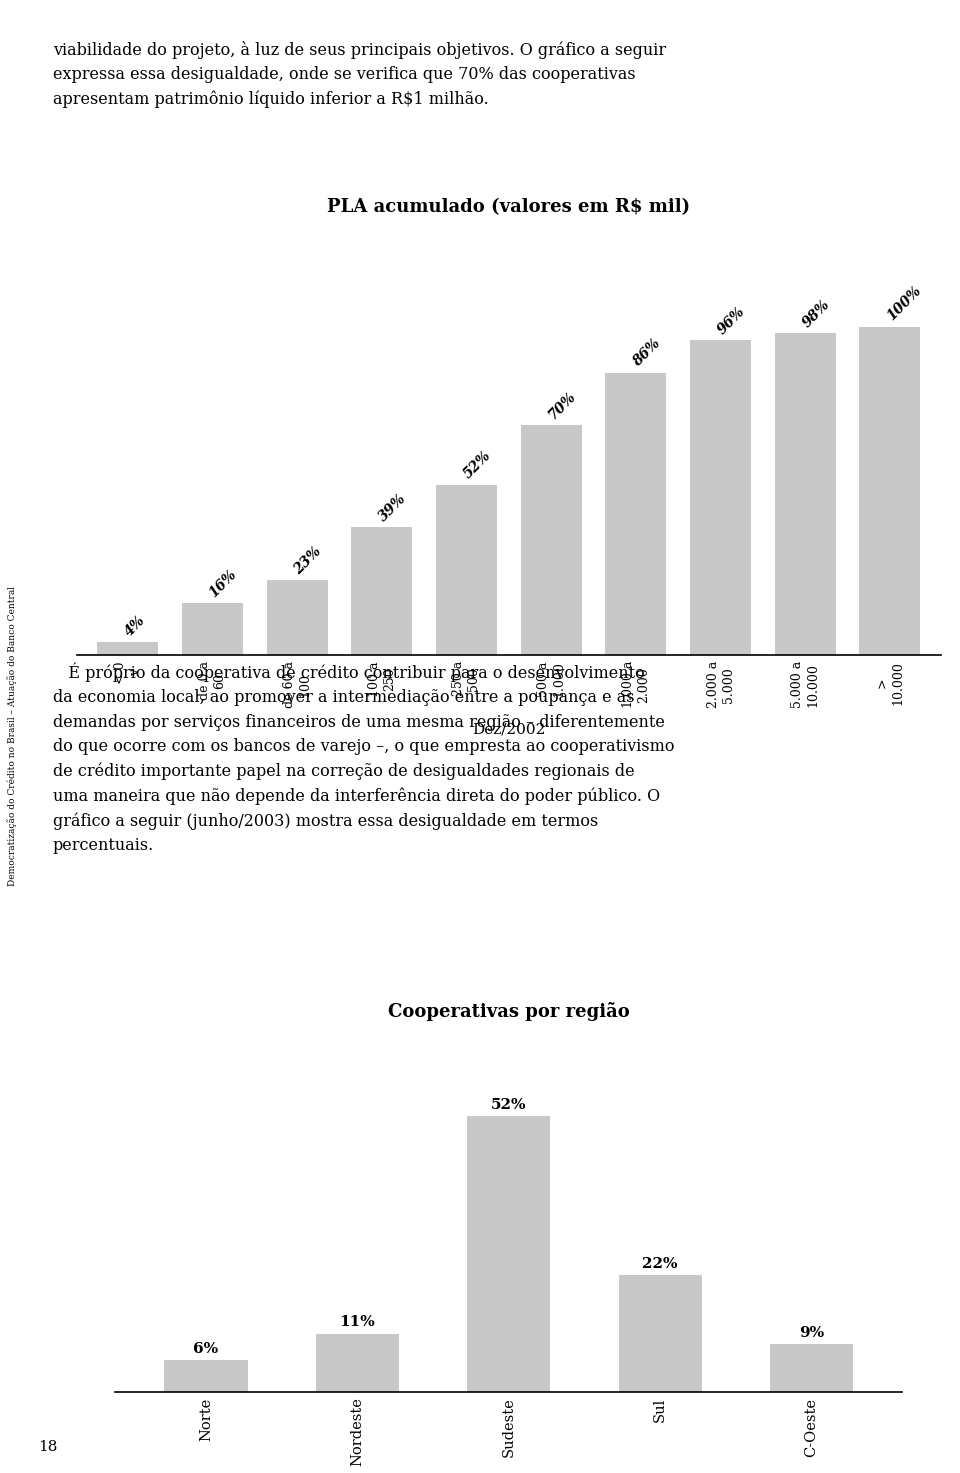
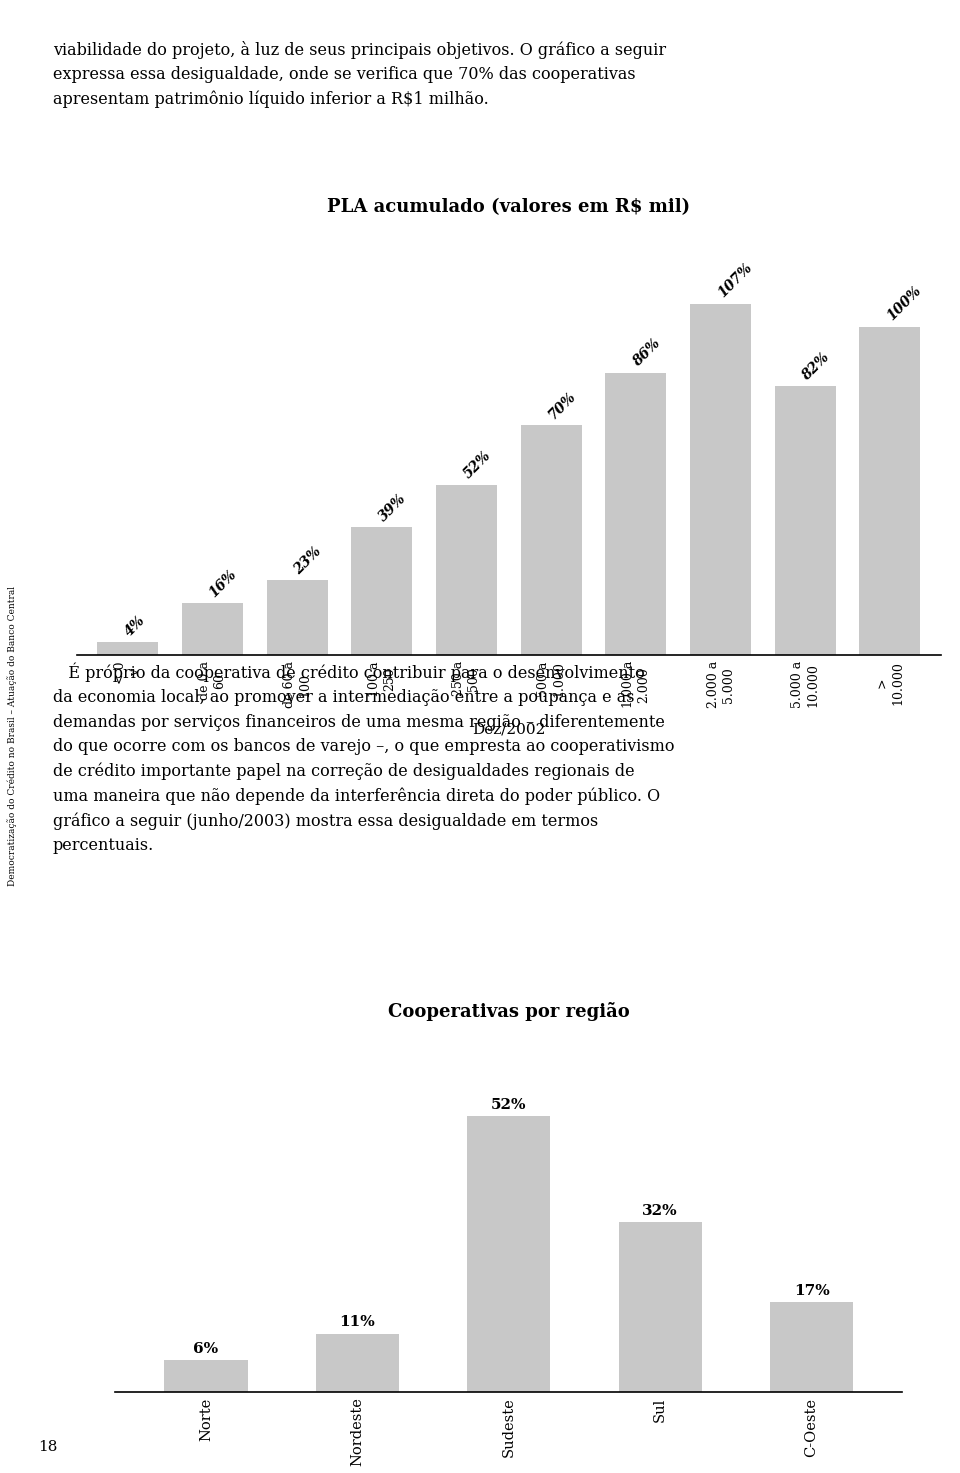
PLA acumulado (valores em R$ mil)/2.000 a 5.000: 96% -> 107%
PLA acumulado (valores em R$ mil)/5.000 a 10.000: 98% -> 82%
Cooperativas por região/Sul: 22% -> 32%
Cooperativas por região/C-Oeste: 9% -> 17%
